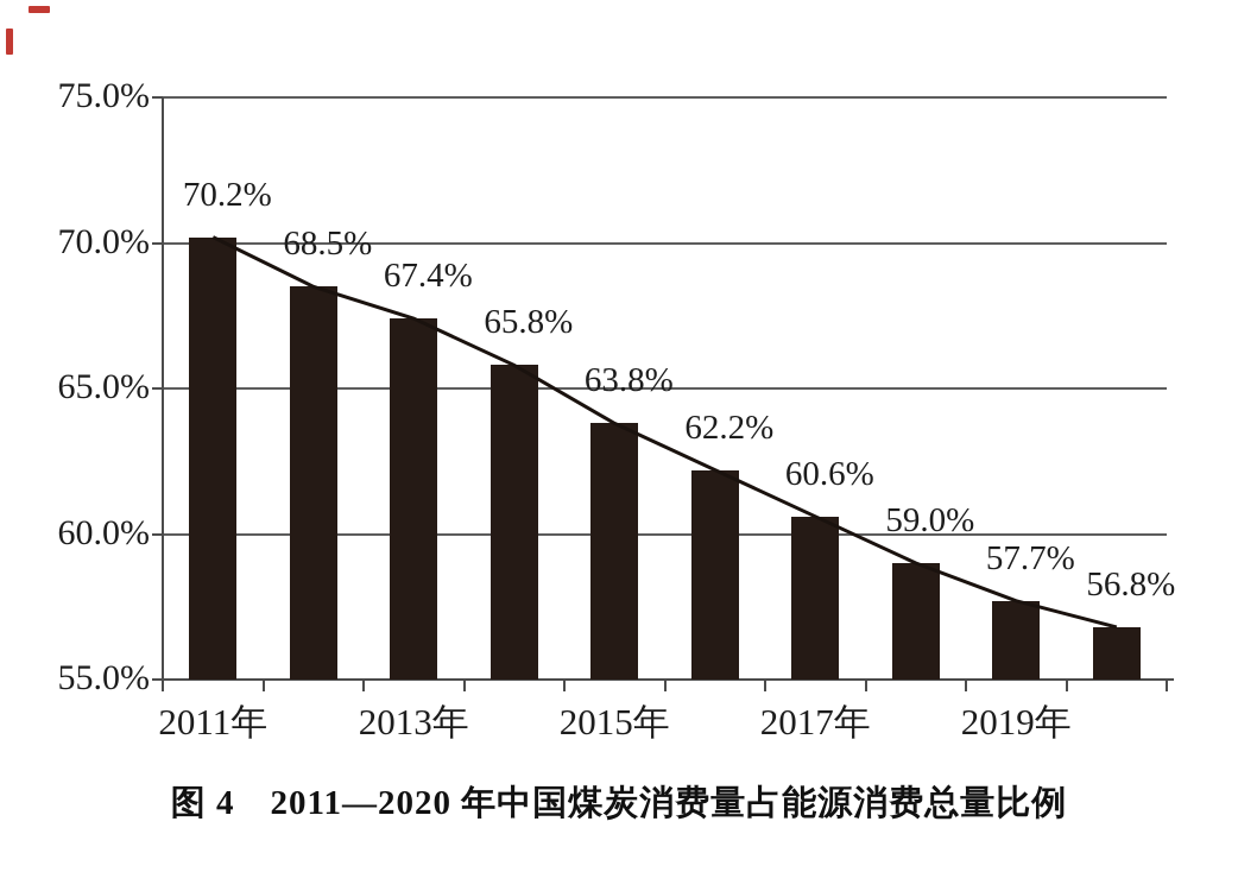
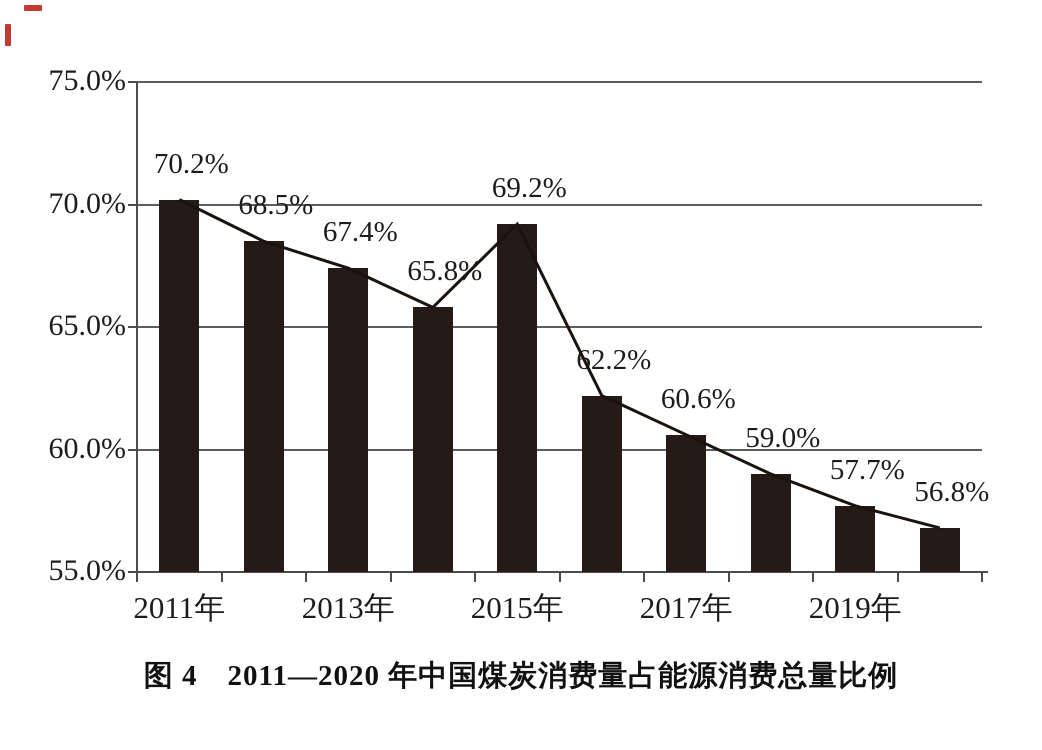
2015年: 63.8% -> 69.2%
